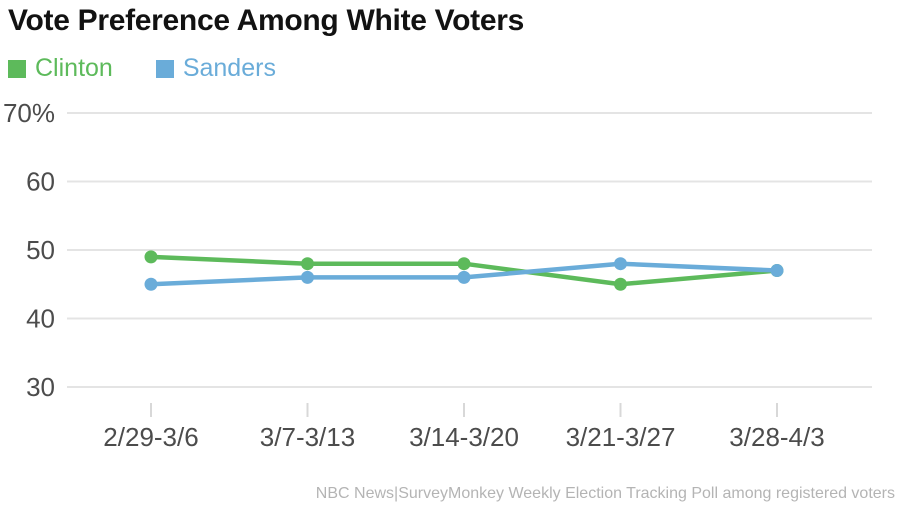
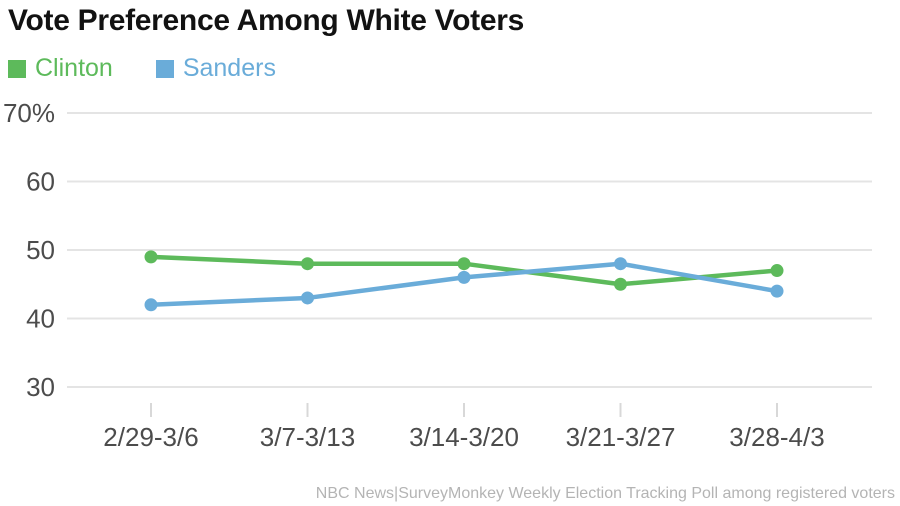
Sanders/2/29-3/6: 45% -> 42%
Sanders/3/7-3/13: 46% -> 43%
Sanders/3/28-4/3: 47% -> 44%
